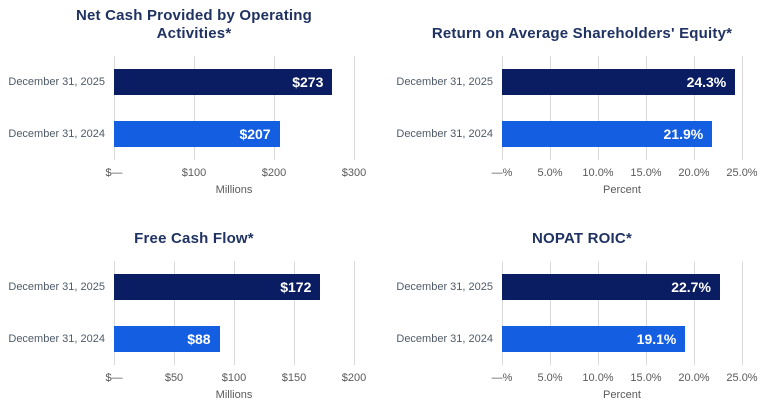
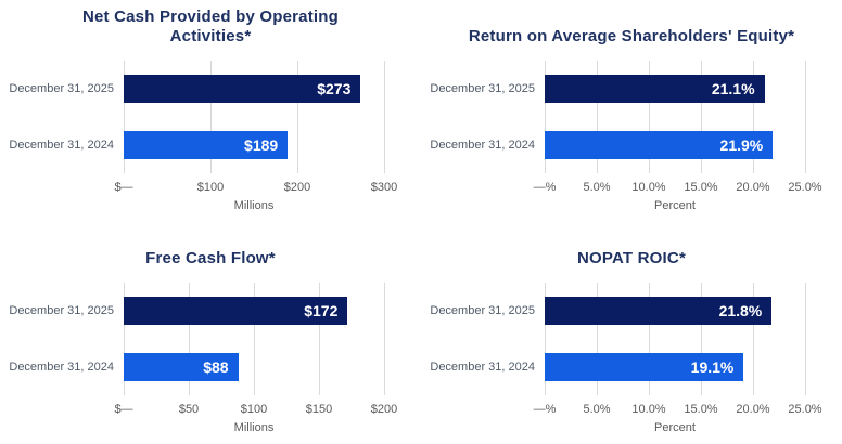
Net Cash Provided by Operating Activities*/December 31, 2024: $207 -> $189
Return on Average Shareholders' Equity*/December 31, 2025: 24.3% -> 21.1%
NOPAT ROIC*/December 31, 2025: 22.7% -> 21.8%
